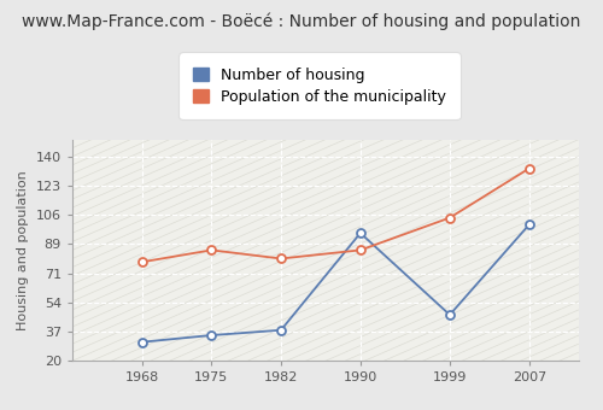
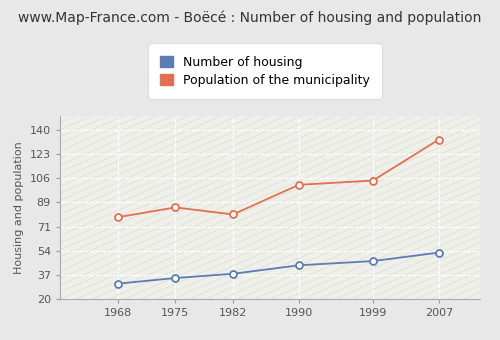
Number of housing/1990: 95 -> 44
Population of the municipality/1990: 85 -> 101
Number of housing/2007: 100 -> 53
